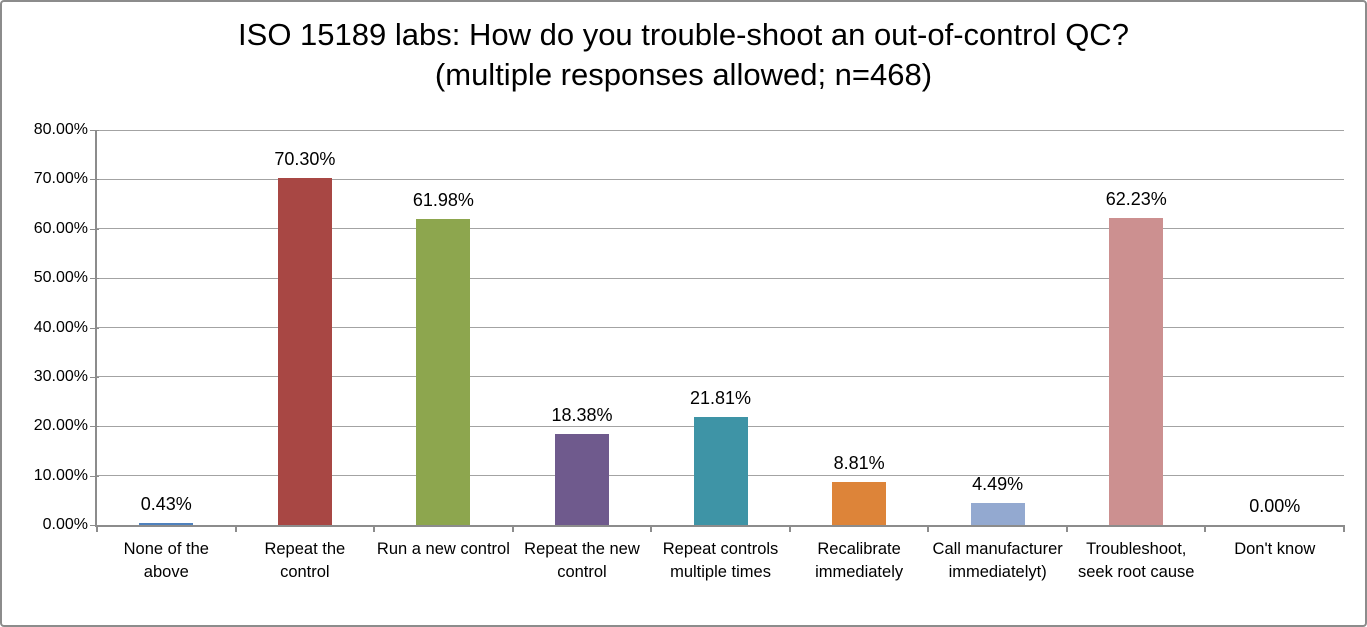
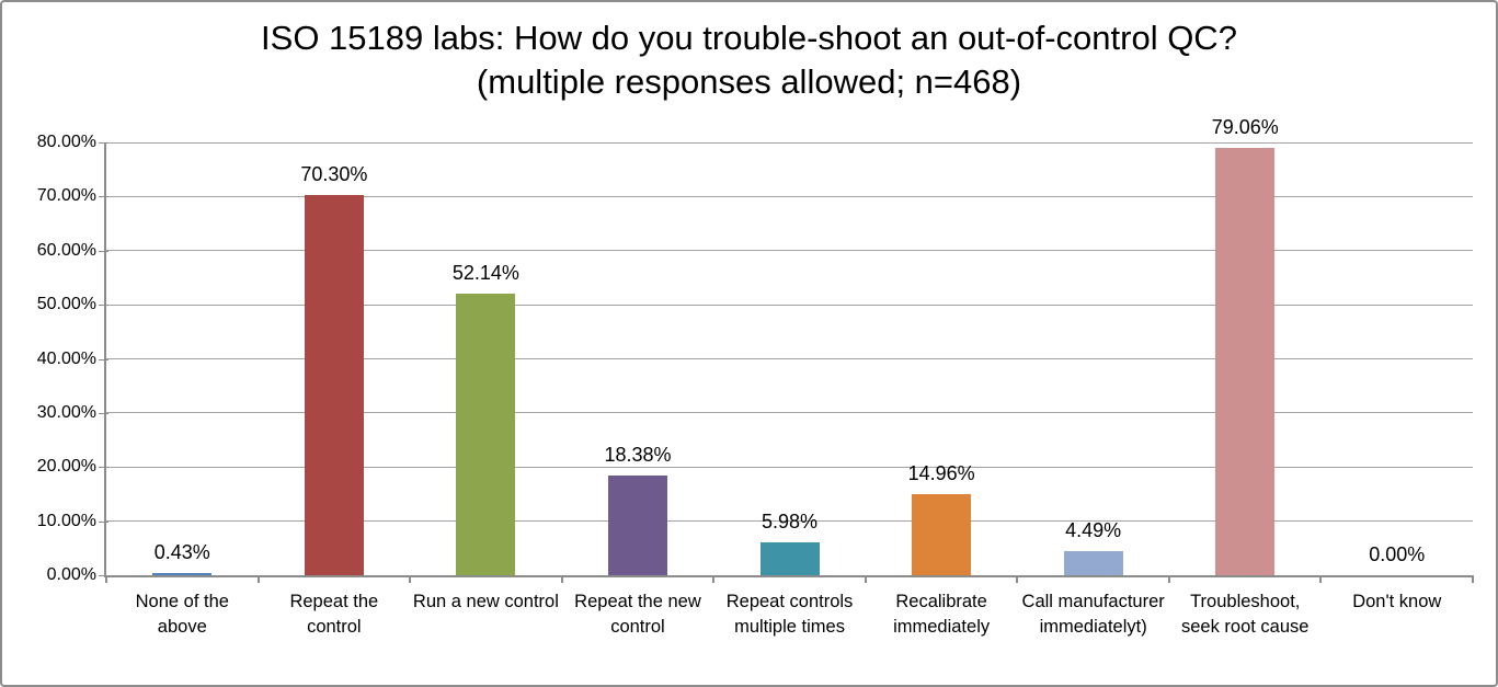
Run a new control: 61.98% -> 52.14%
Repeat controls multiple times: 21.81% -> 5.98%
Recalibrate immediately: 8.81% -> 14.96%
Troubleshoot, seek root cause: 62.23% -> 79.06%
